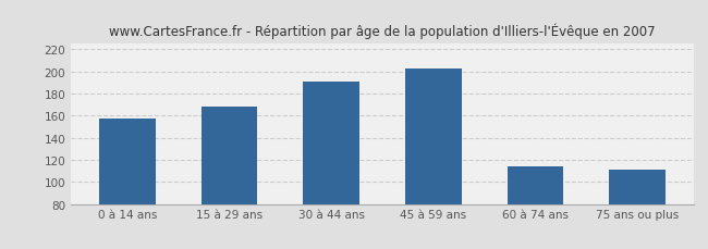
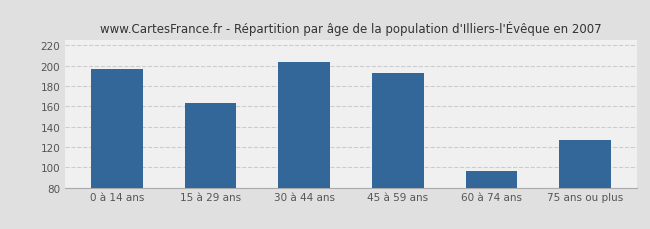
0 à 14 ans: 157 -> 197
15 à 29 ans: 168 -> 163
30 à 44 ans: 191 -> 204
45 à 59 ans: 203 -> 193
60 à 74 ans: 114 -> 96
75 ans ou plus: 111 -> 127
